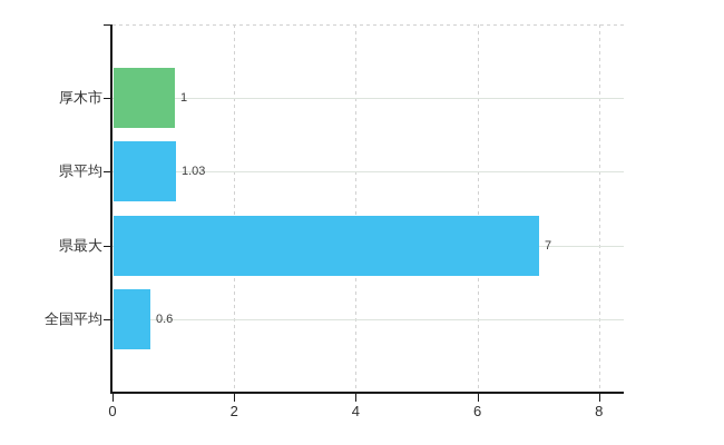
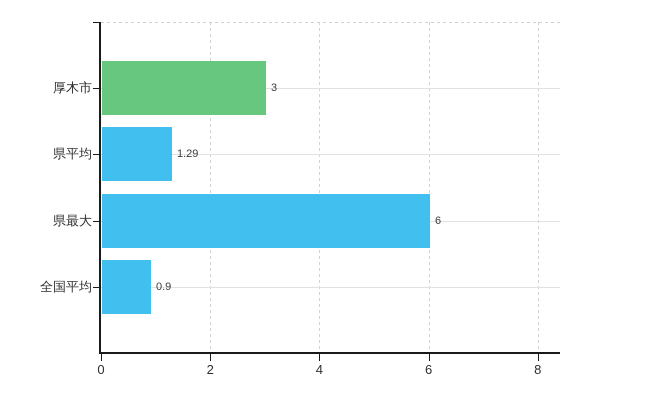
厚木市: 1 -> 3
県平均: 1.03 -> 1.29
県最大: 7 -> 6
全国平均: 0.6 -> 0.9
